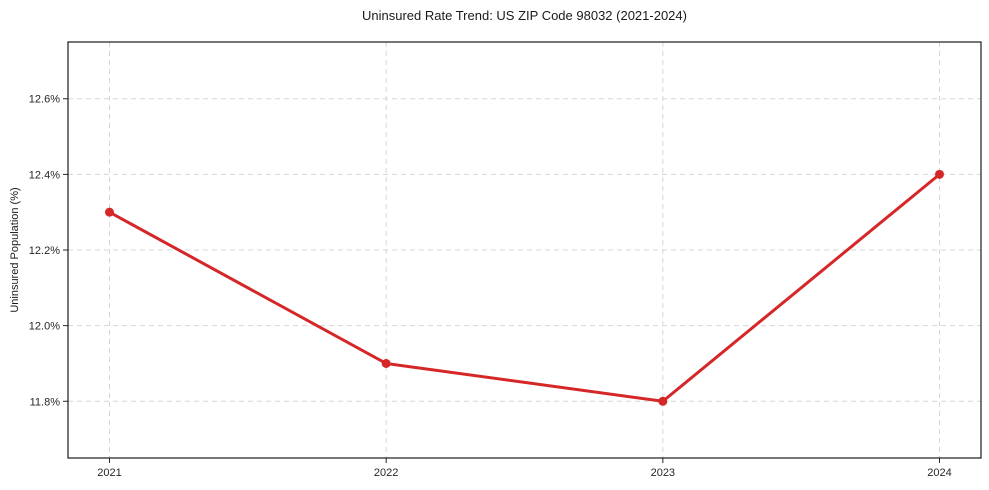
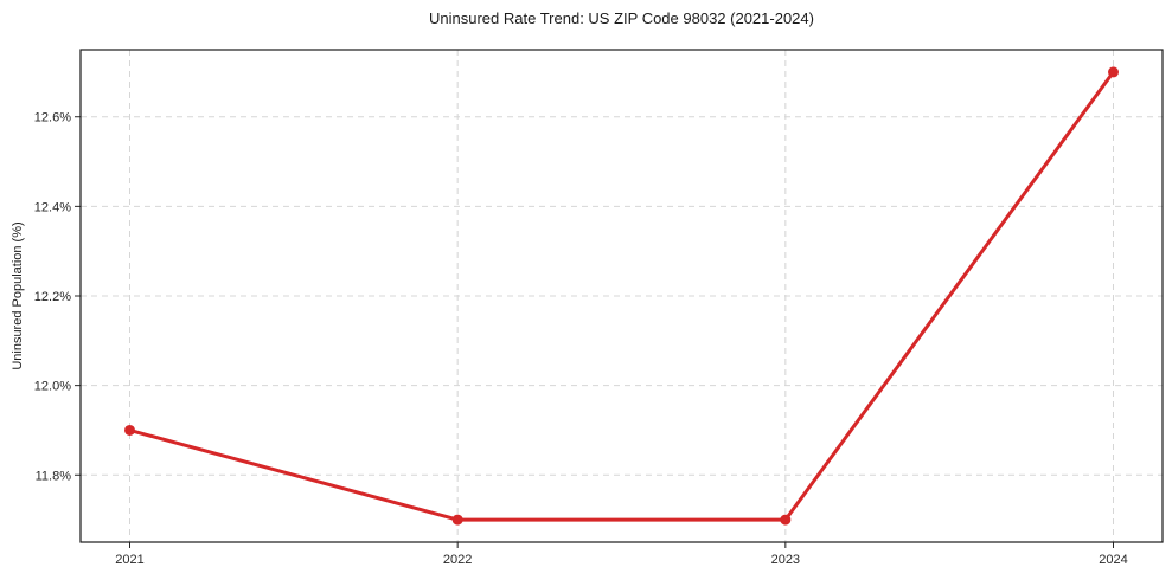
2021: 12.3% -> 11.9%
2022: 11.9% -> 11.7%
2023: 11.8% -> 11.7%
2024: 12.4% -> 12.7%
